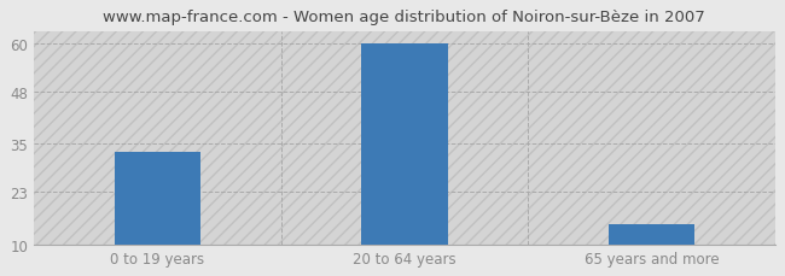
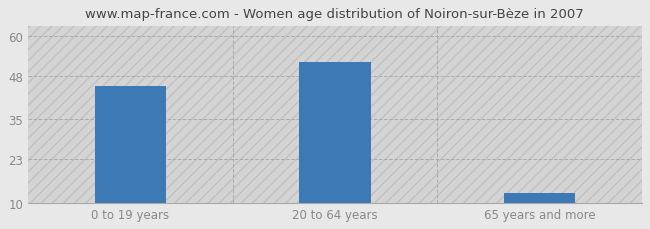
0 to 19 years: 33 -> 45
20 to 64 years: 60 -> 52
65 years and more: 15 -> 13
